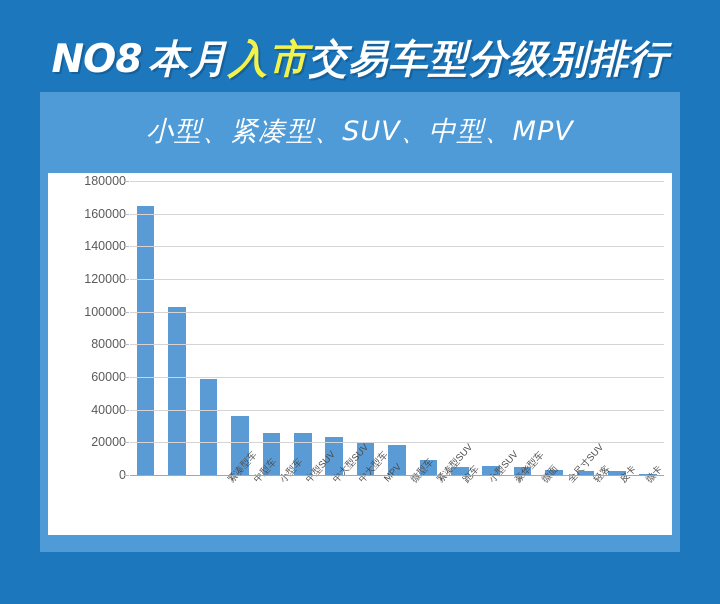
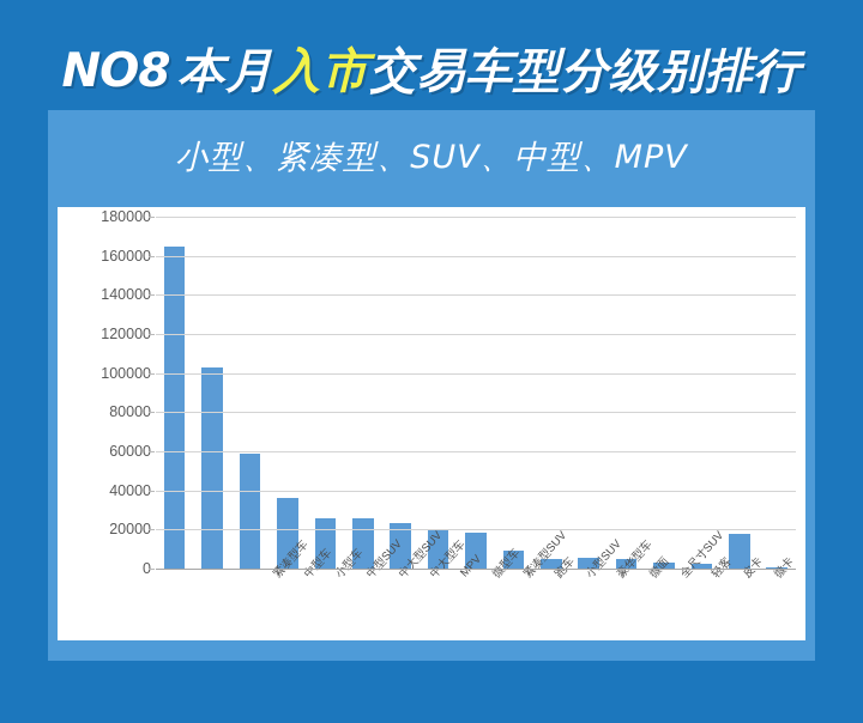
皮卡: 2000 -> 18000
